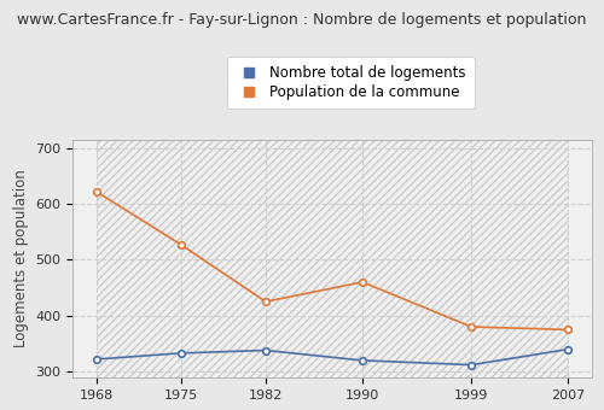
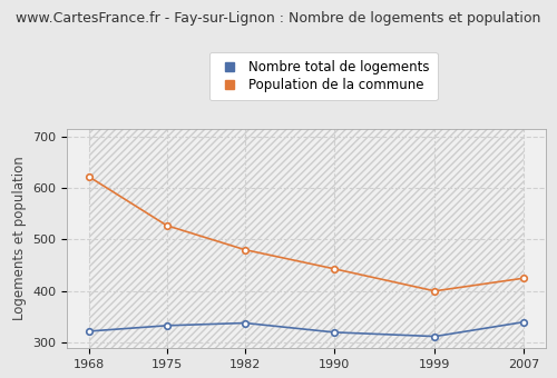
Population de la commune/1982: 425 -> 480
Population de la commune/1990: 460 -> 443
Population de la commune/1999: 380 -> 400
Population de la commune/2007: 375 -> 425
